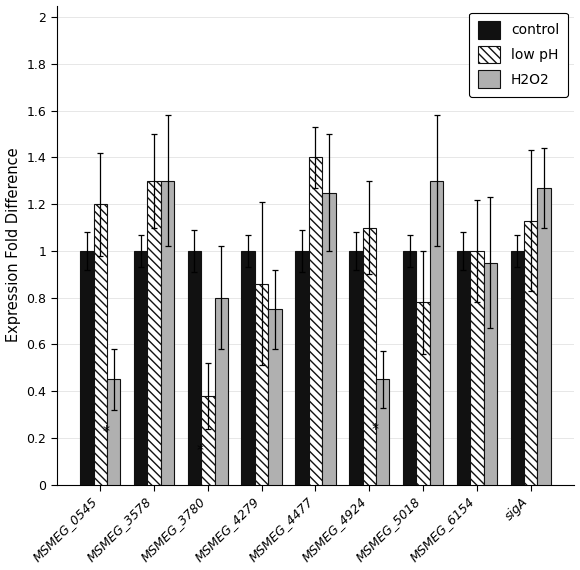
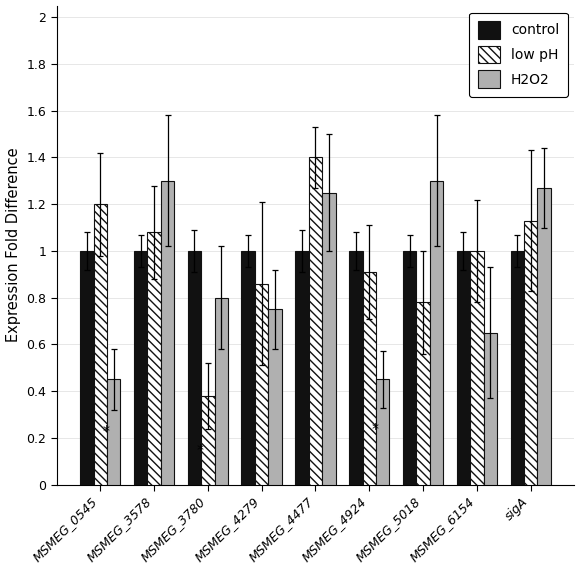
low pH/MSMEG_3578: 1.30 -> 1.08
low pH/MSMEG_4924: 1.10 -> 0.91
H2O2/MSMEG_6154: 0.95 -> 0.65
